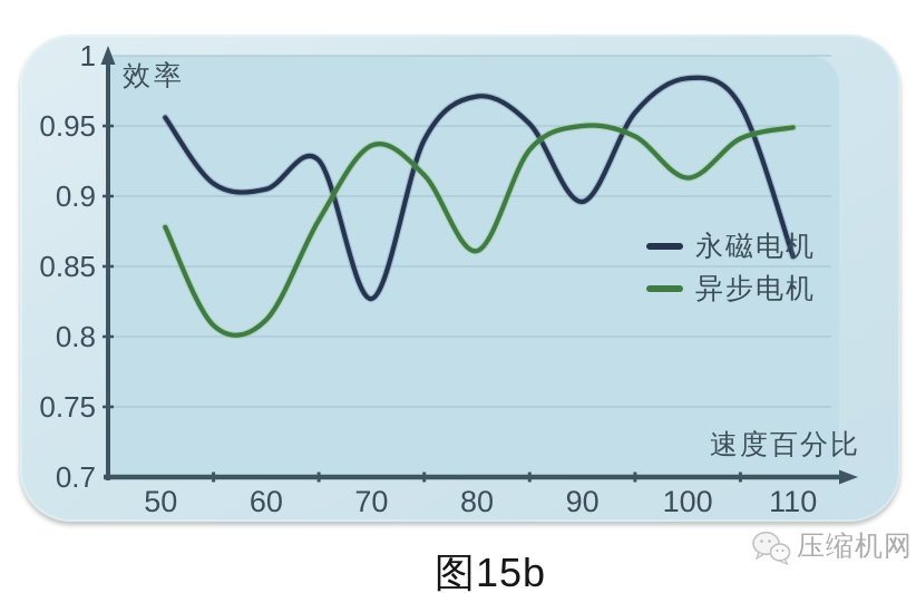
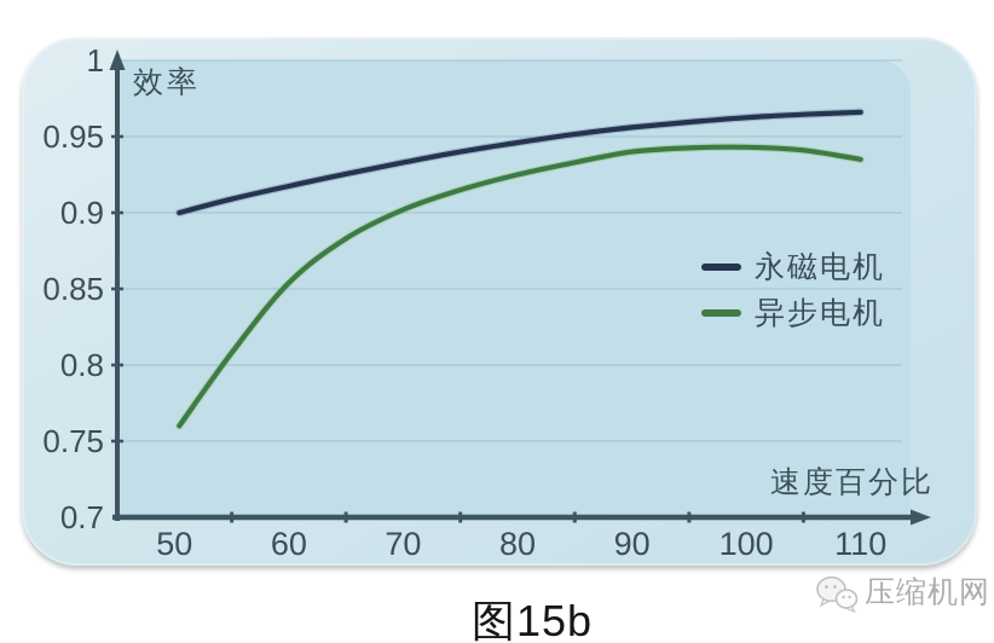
永磁电机/50: 0.956 -> 0.900
异步电机/50: 0.878 -> 0.760
永磁电机/60: 0.905 -> 0.917
异步电机/60: 0.812 -> 0.854
永磁电机/70: 0.827 -> 0.933
异步电机/70: 0.936 -> 0.902
永磁电机/80: 0.971 -> 0.946
异步电机/80: 0.861 -> 0.925
永磁电机/90: 0.896 -> 0.956
异步电机/90: 0.950 -> 0.940
永磁电机/100: 0.984 -> 0.963
异步电机/100: 0.913 -> 0.943
永磁电机/110: 0.857 -> 0.966
异步电机/110: 0.949 -> 0.935
